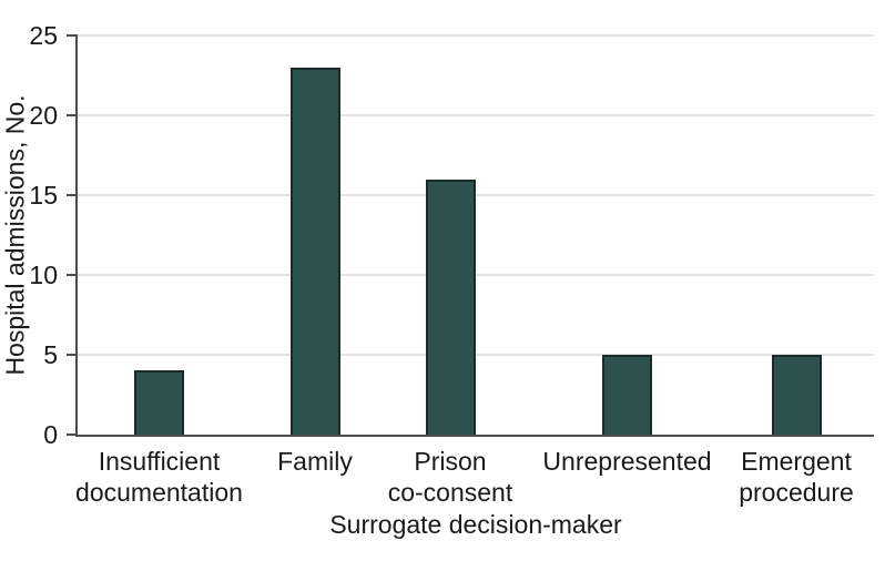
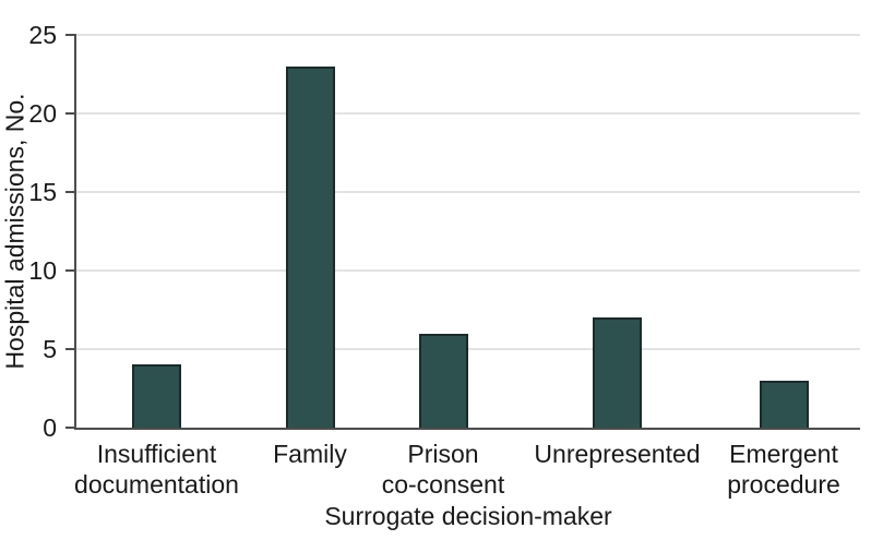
Prison co-consent: 16 -> 6
Unrepresented: 5 -> 7
Emergent procedure: 5 -> 3
